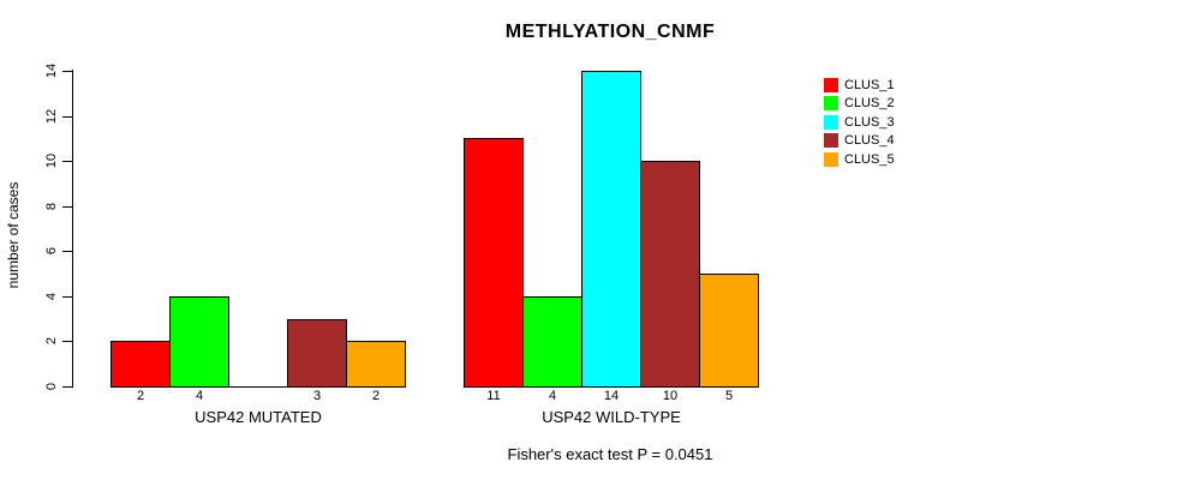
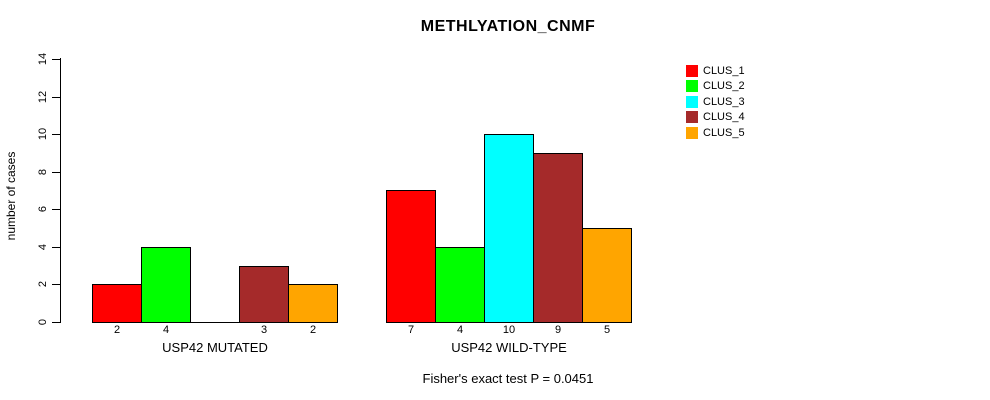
CLUS_1/USP42 WILD-TYPE: 11 -> 7
CLUS_3/USP42 WILD-TYPE: 14 -> 10
CLUS_4/USP42 WILD-TYPE: 10 -> 9
